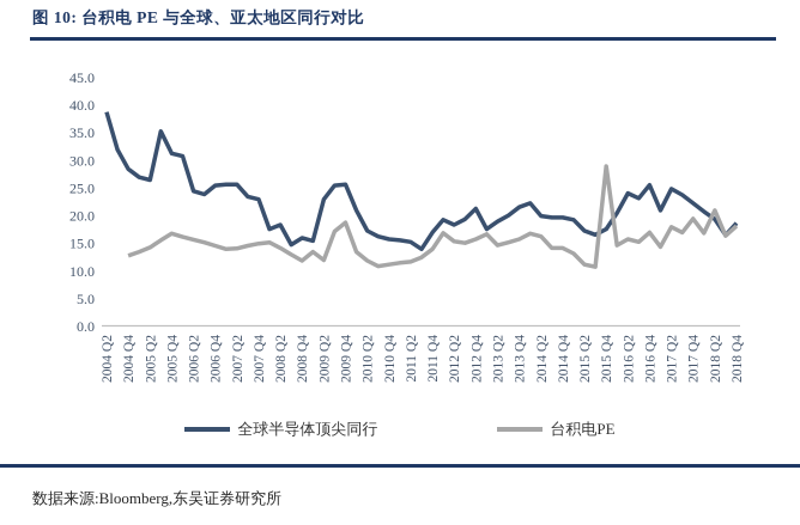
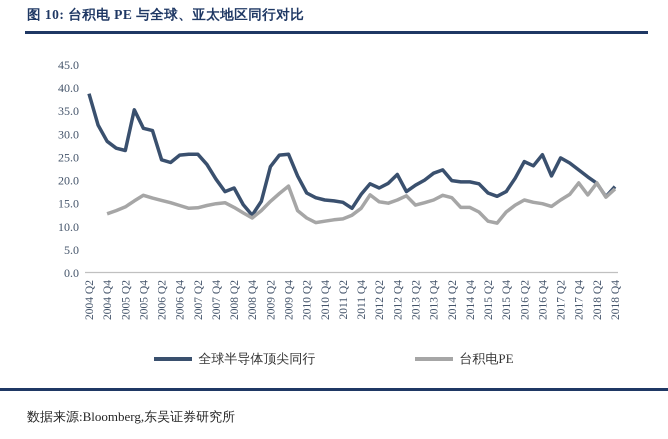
全球半导体顶尖同行/2007 Q4: 23 -> 20
全球半导体顶尖同行/2008 Q4: 16 -> 12
台积电PE/2009 Q2: 12 -> 16
台积电PE/2015 Q4: 29 -> 13
台积电PE/2016 Q4: 17 -> 15
台积电PE/2017 Q2: 18 -> 16
台积电PE/2018 Q2: 21 -> 20
